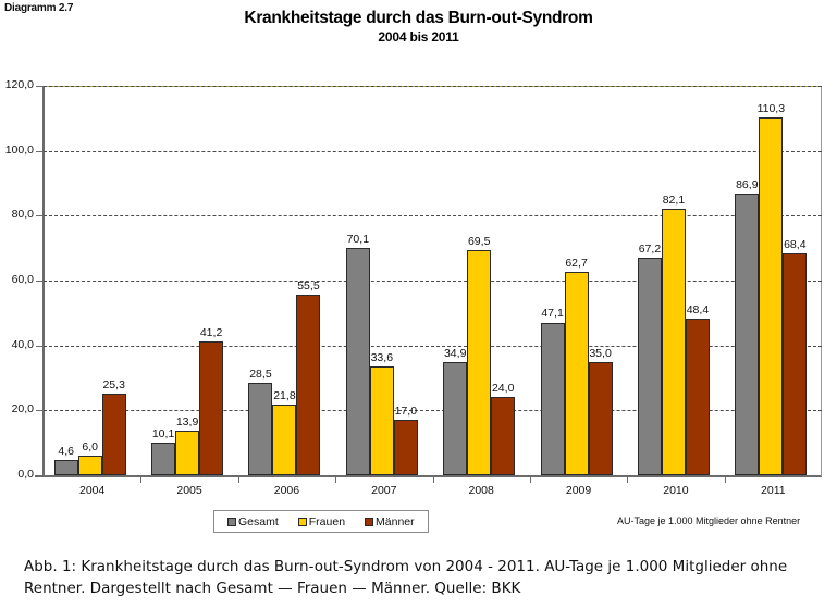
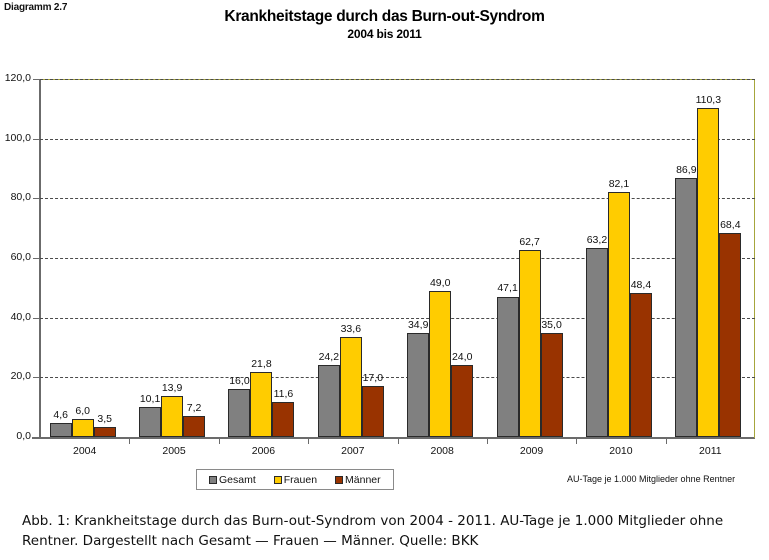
Männer/2004: 25,3 -> 3,5
Männer/2005: 41,2 -> 7,2
Gesamt/2006: 28,5 -> 16,0
Männer/2006: 55,5 -> 11,6
Gesamt/2007: 70,1 -> 24,2
Frauen/2008: 69,5 -> 49,0
Gesamt/2010: 67,2 -> 63,2
